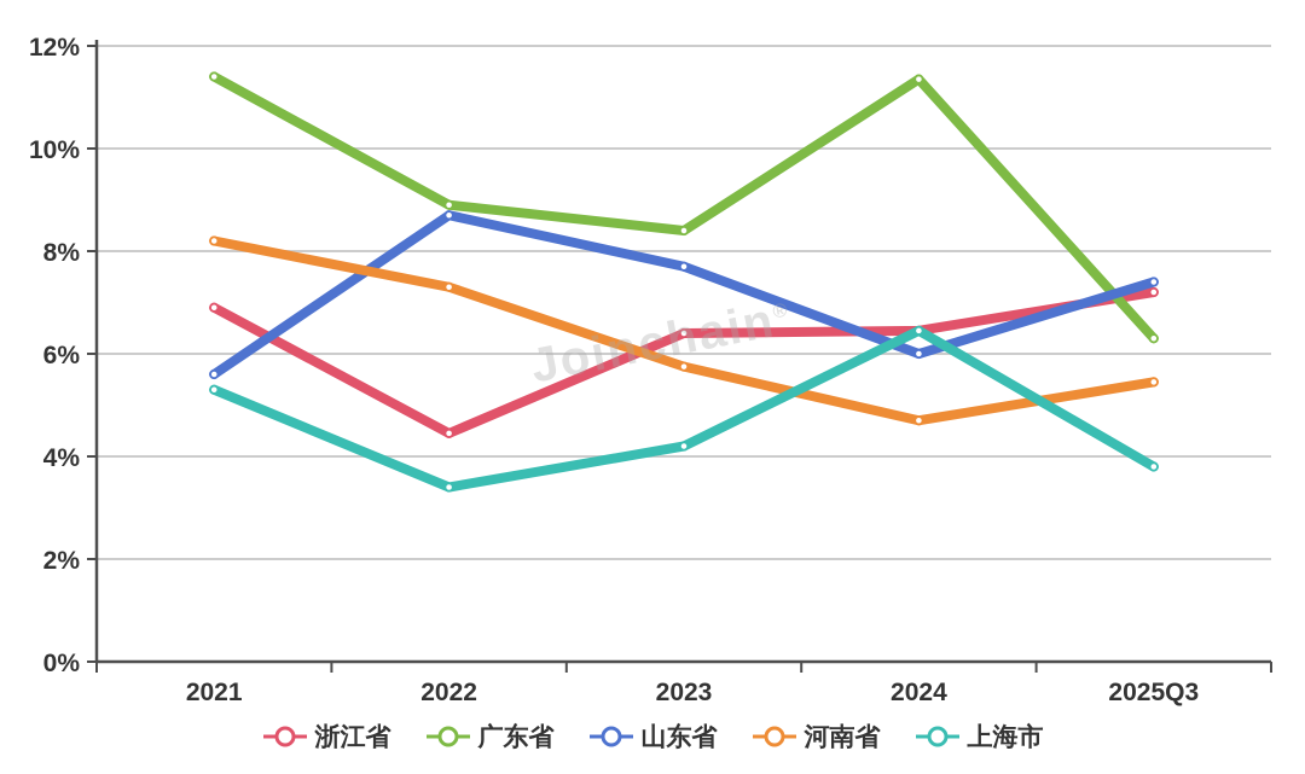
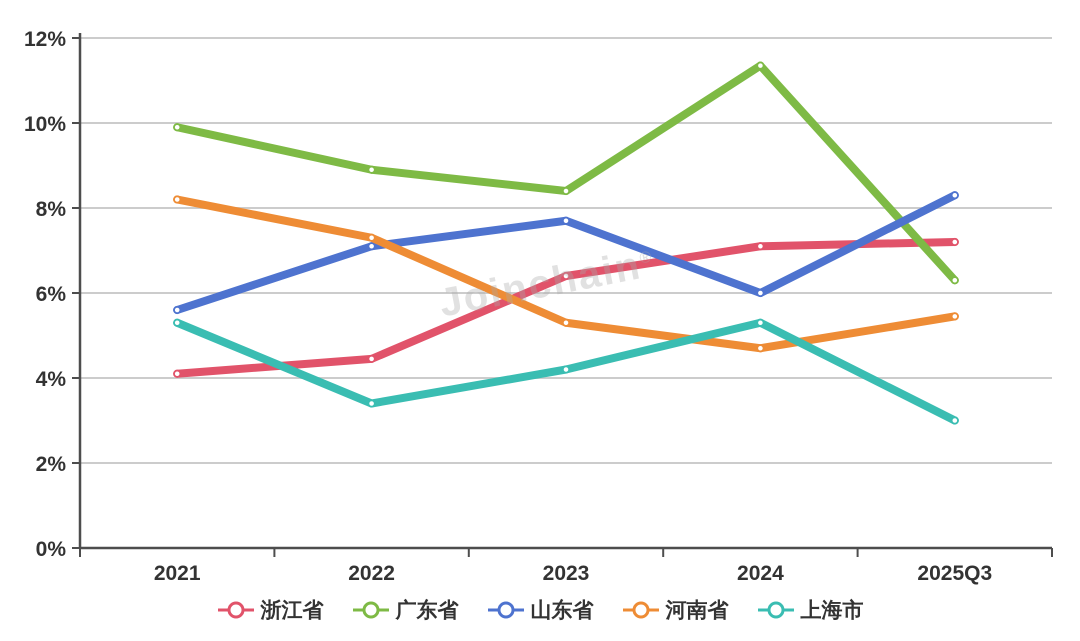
浙江省/2021: 6.9% -> 4.1%
广东省/2021: 11.4% -> 9.9%
山东省/2022: 8.7% -> 7.1%
河南省/2023: 5.8% -> 5.3%
浙江省/2024: 6.5% -> 7.1%
上海市/2024: 6.5% -> 5.3%
山东省/2025Q3: 7.4% -> 8.3%
上海市/2025Q3: 3.8% -> 3.0%
